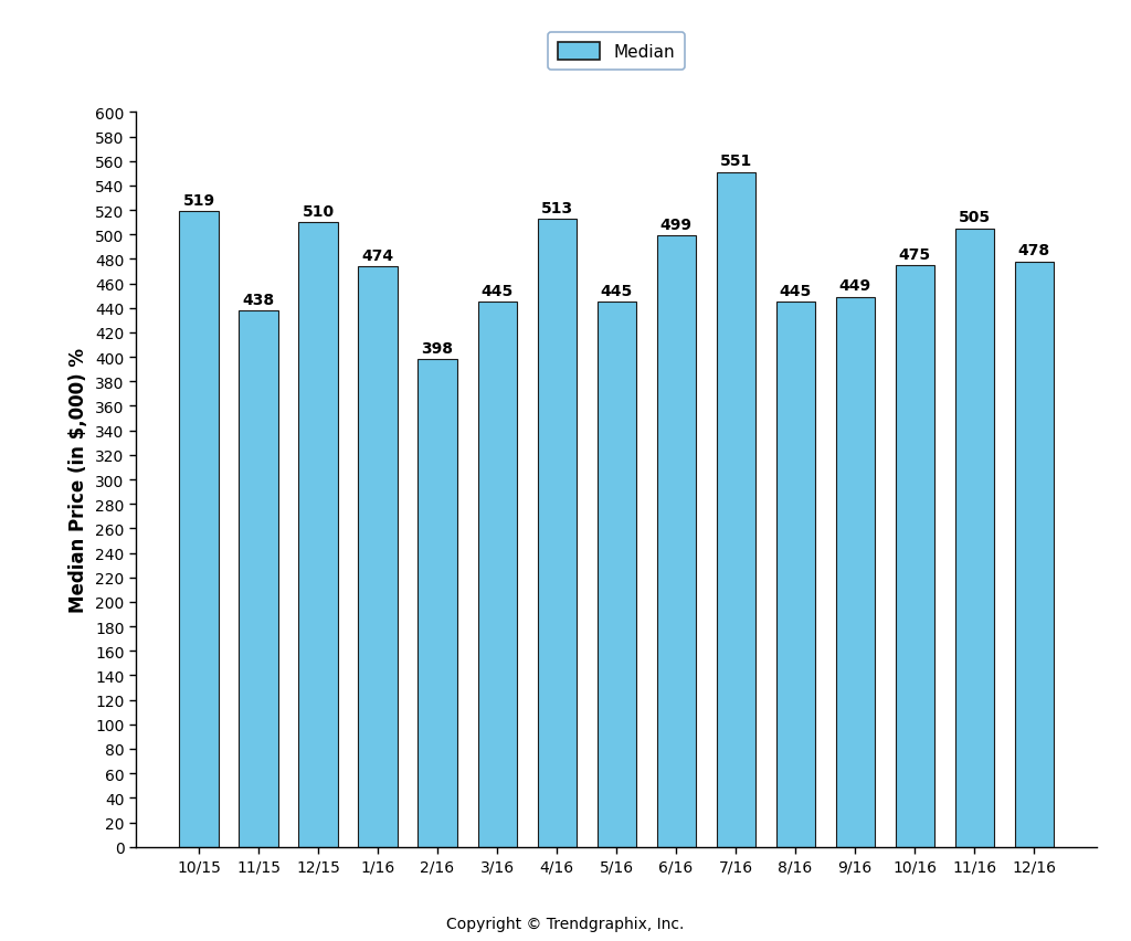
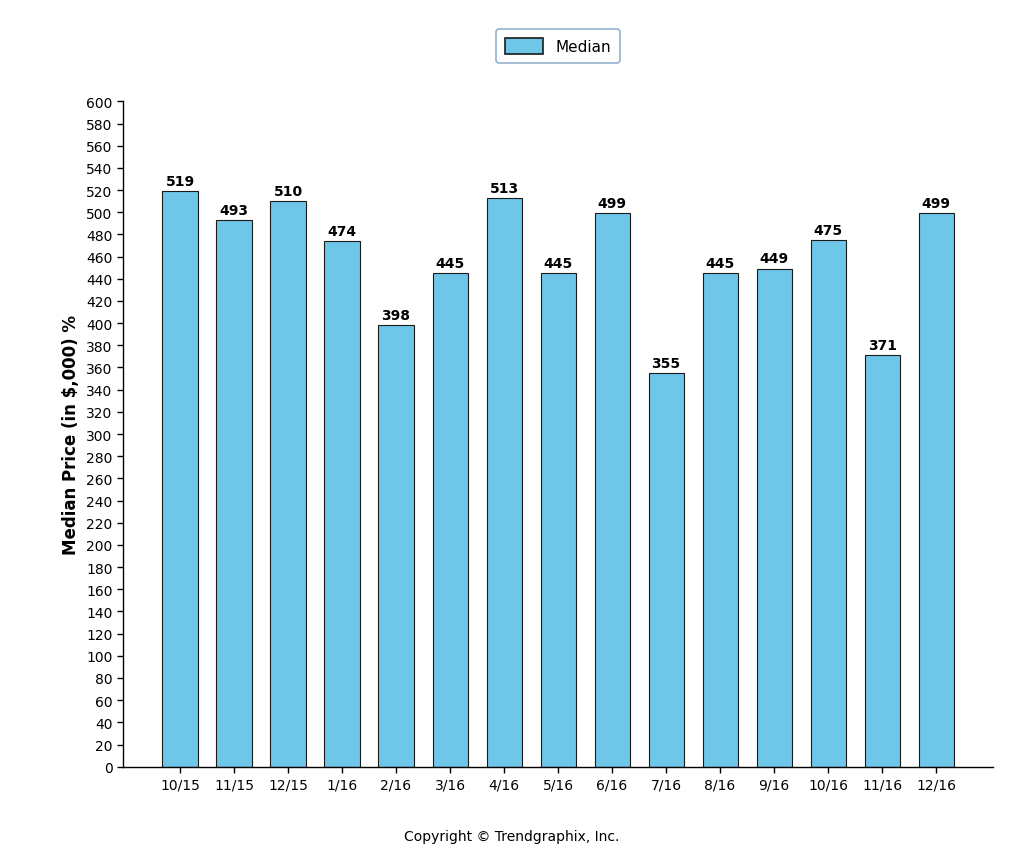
11/15: 438 -> 493
7/16: 551 -> 355
11/16: 505 -> 371
12/16: 478 -> 499
